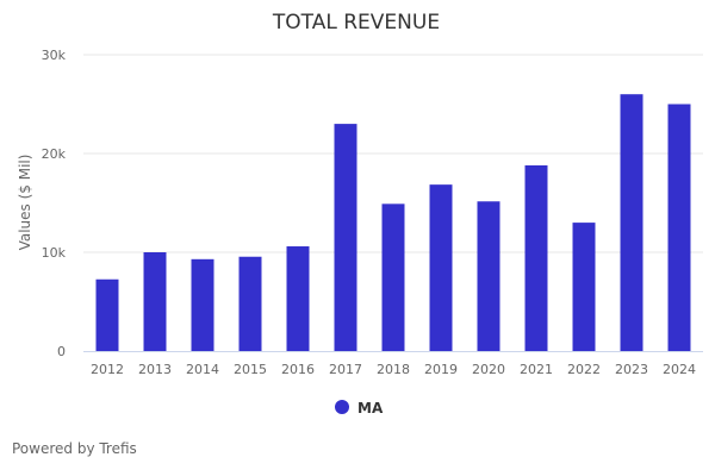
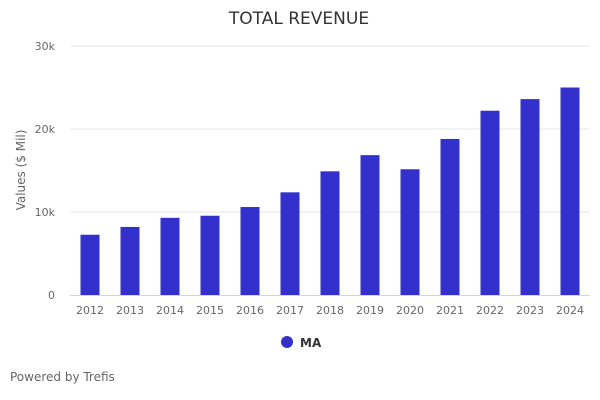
2013: 10k -> 8k
2017: 23k -> 12k
2022: 13k -> 22k
2023: 26k -> 24k
